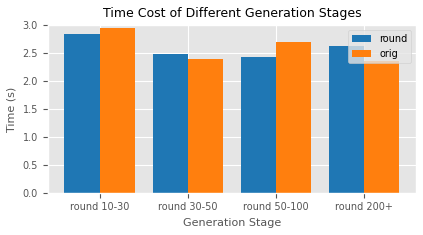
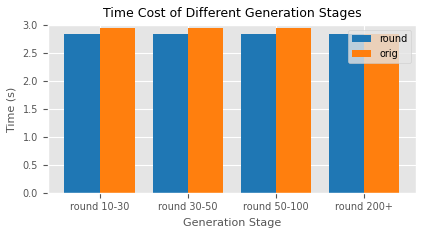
round/round 30-50: 2.48 -> 2.84
orig/round 30-50: 2.40 -> 2.96
round/round 50-100: 2.44 -> 2.84
orig/round 50-100: 2.70 -> 2.96
round/round 200+: 2.62 -> 2.84
orig/round 200+: 2.36 -> 2.84
